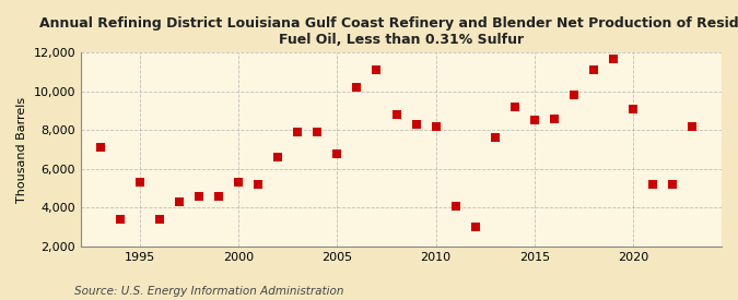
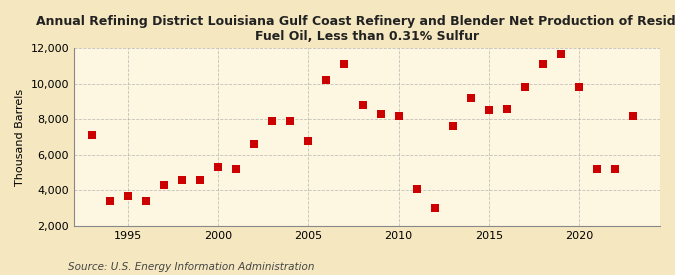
1995: 5,300 -> 3,700
2020: 9,100 -> 9,800
